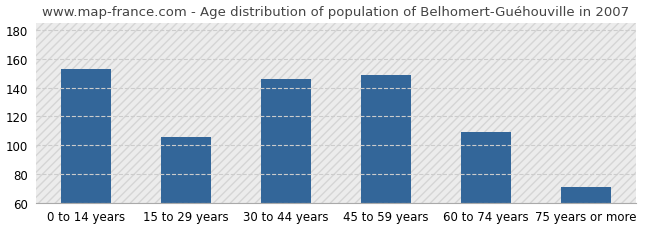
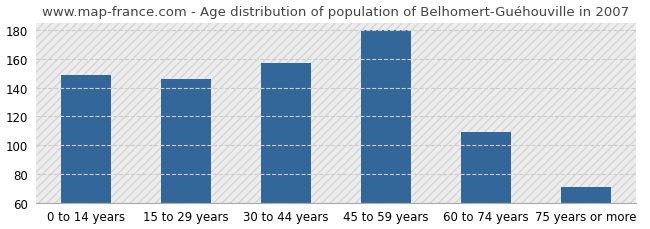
0 to 14 years: 153 -> 149
15 to 29 years: 106 -> 146
30 to 44 years: 146 -> 157
45 to 59 years: 149 -> 180
